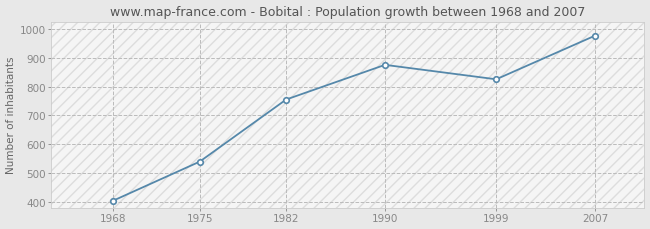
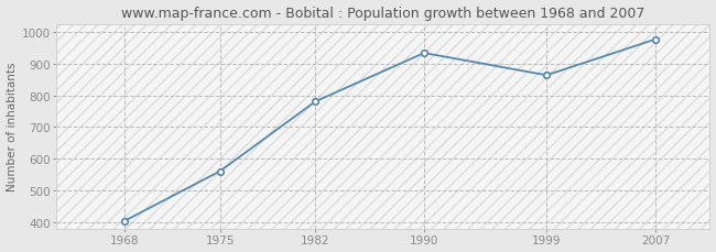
1975: 540 -> 561
1982: 755 -> 780
1990: 875 -> 933
1999: 825 -> 863
